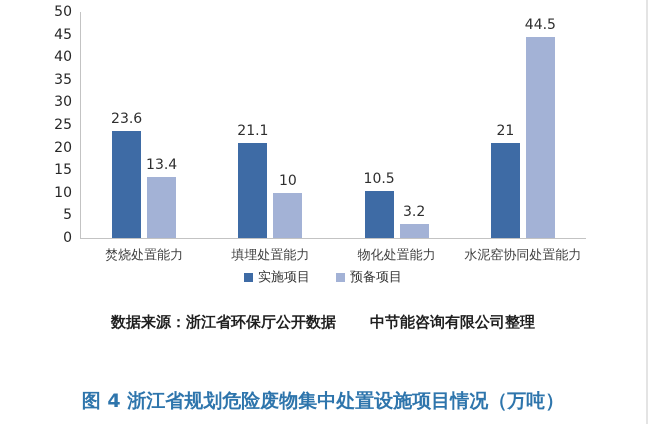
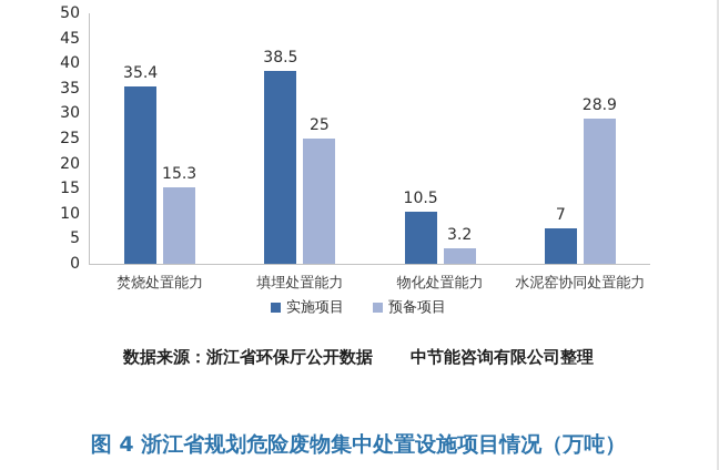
实施项目/焚烧处置能力: 23.6 -> 35.4
预备项目/焚烧处置能力: 13.4 -> 15.3
实施项目/填埋处置能力: 21.1 -> 38.5
预备项目/填埋处置能力: 10 -> 25
实施项目/水泥窑协同处置能力: 21 -> 7
预备项目/水泥窑协同处置能力: 44.5 -> 28.9
